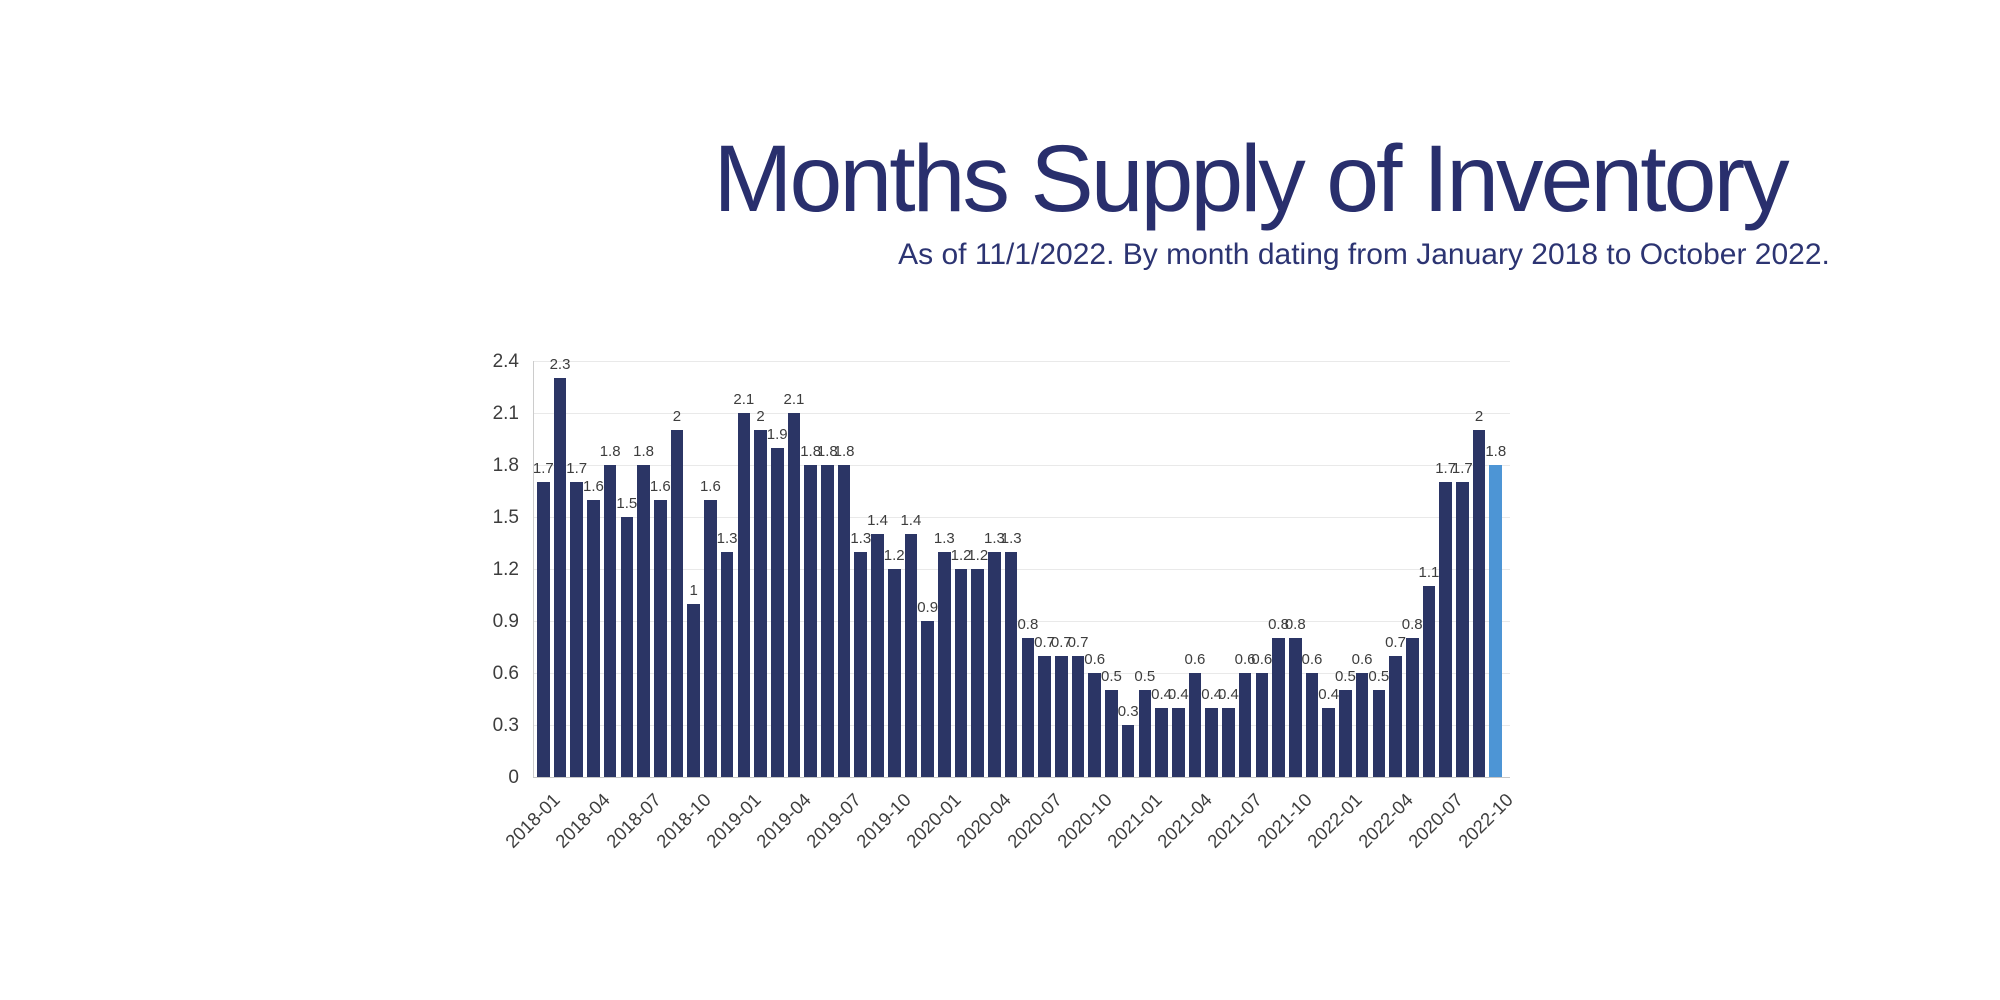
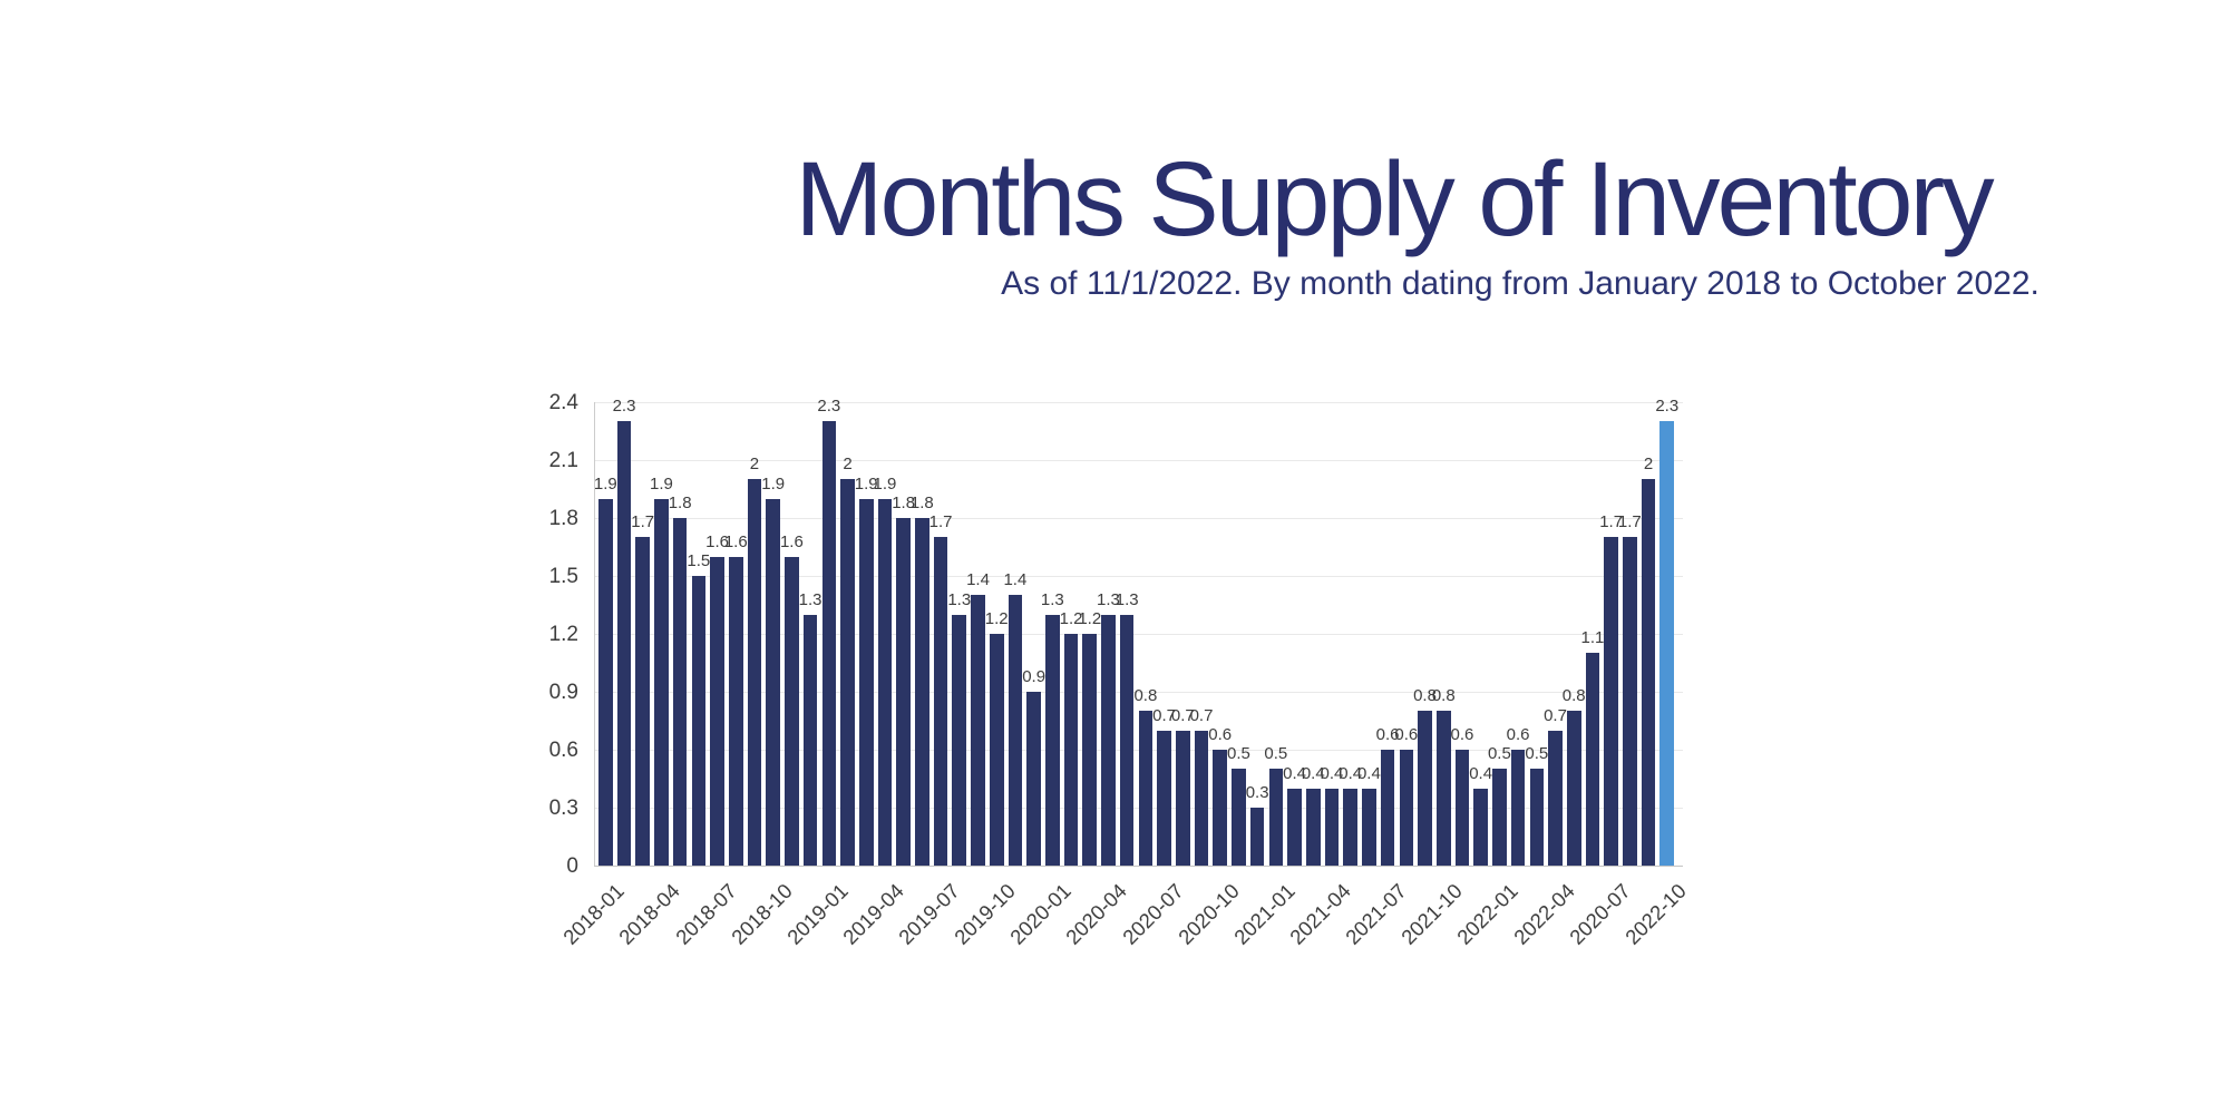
2018-01: 1.7 -> 1.9
2018-04: 1.6 -> 1.9
2018-07: 1.8 -> 1.6
2018-10: 1 -> 1.9
2019-01: 2.1 -> 2.3
2019-04: 2.1 -> 1.9
2019-07: 1.8 -> 1.7
2021-04: 0.6 -> 0.4
2022-10: 1.8 -> 2.3
